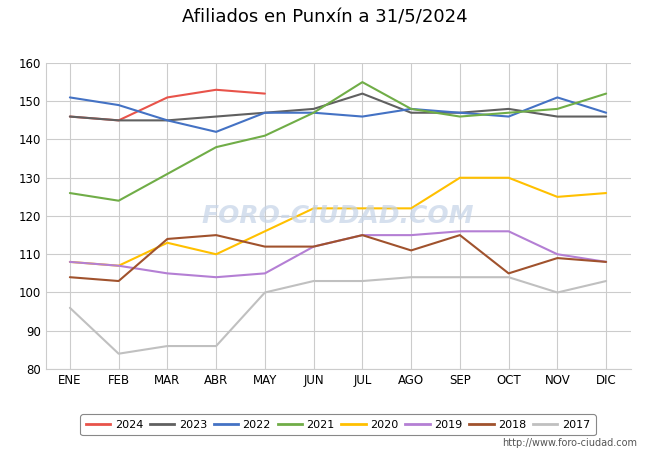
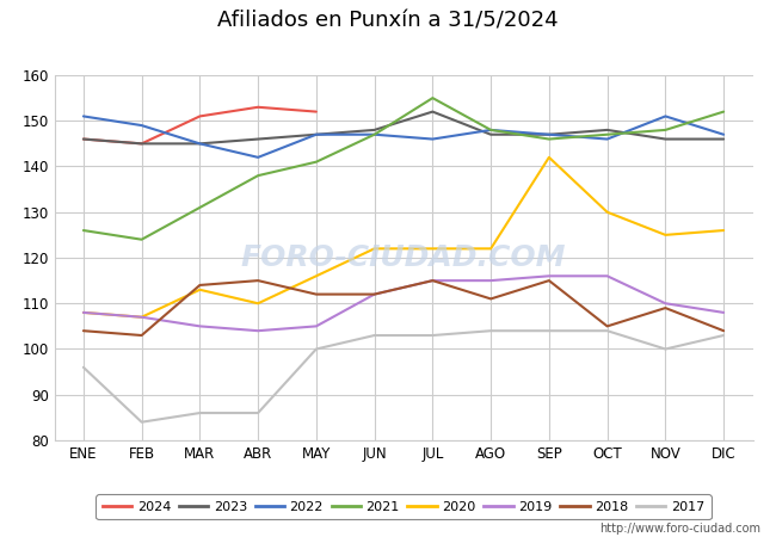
2020/SEP: 130 -> 142
2018/DIC: 108 -> 104
